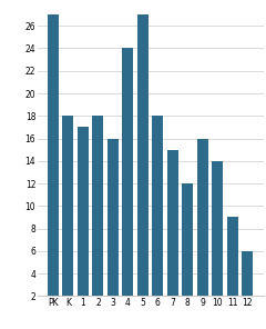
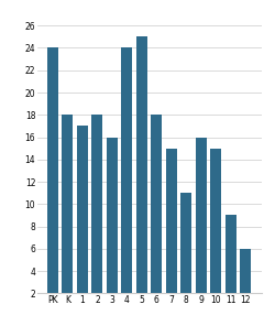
PK: 27 -> 24
5: 27 -> 25
8: 12 -> 11
10: 14 -> 15
